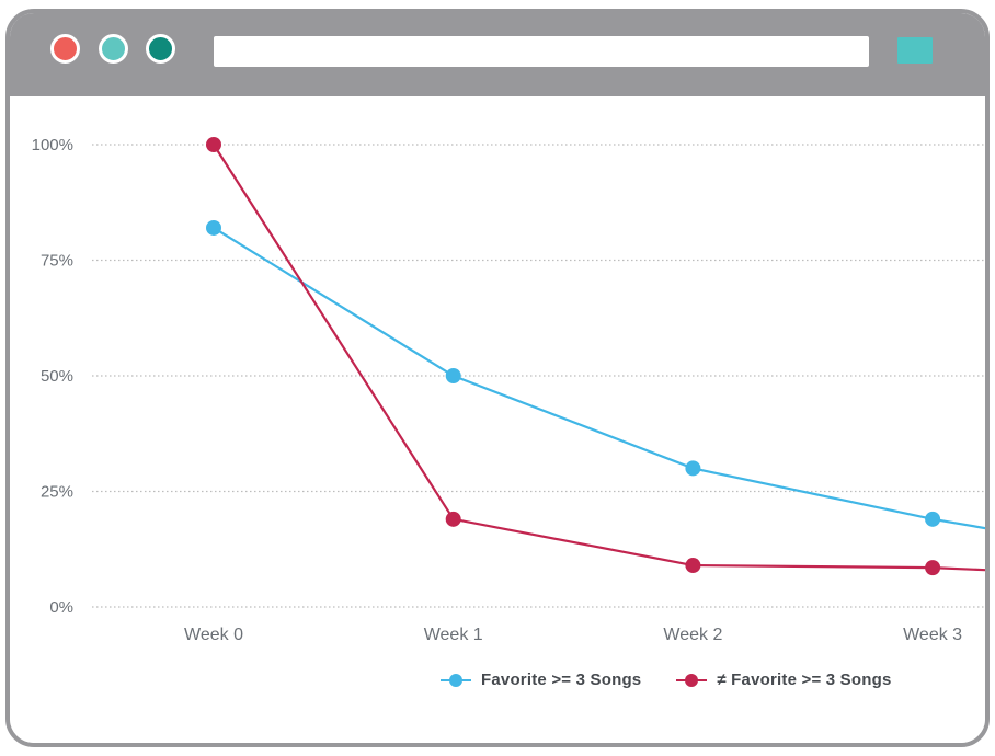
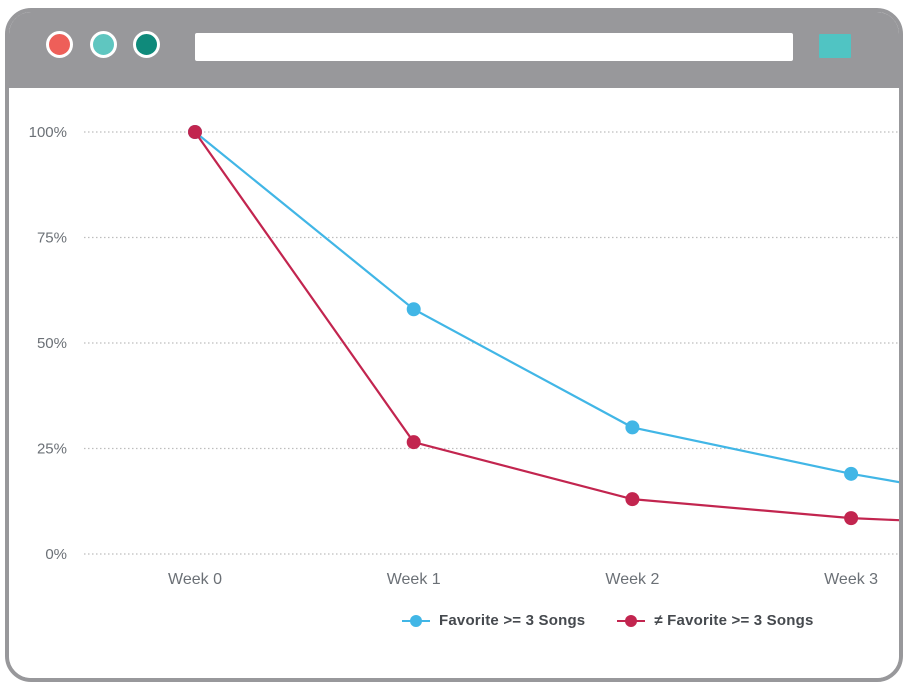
Favorite >= 3 Songs/Week 0: 82% -> 100%
Favorite >= 3 Songs/Week 1: 50% -> 58%
≠ Favorite >= 3 Songs/Week 1: 19% -> 26%
≠ Favorite >= 3 Songs/Week 2: 9% -> 13%
